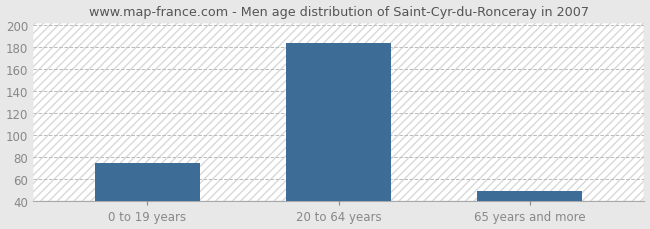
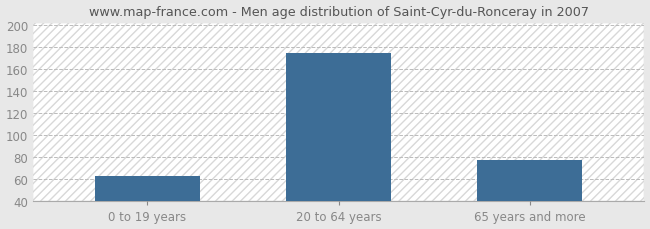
0 to 19 years: 75 -> 63
20 to 64 years: 184 -> 175
65 years and more: 49 -> 78
